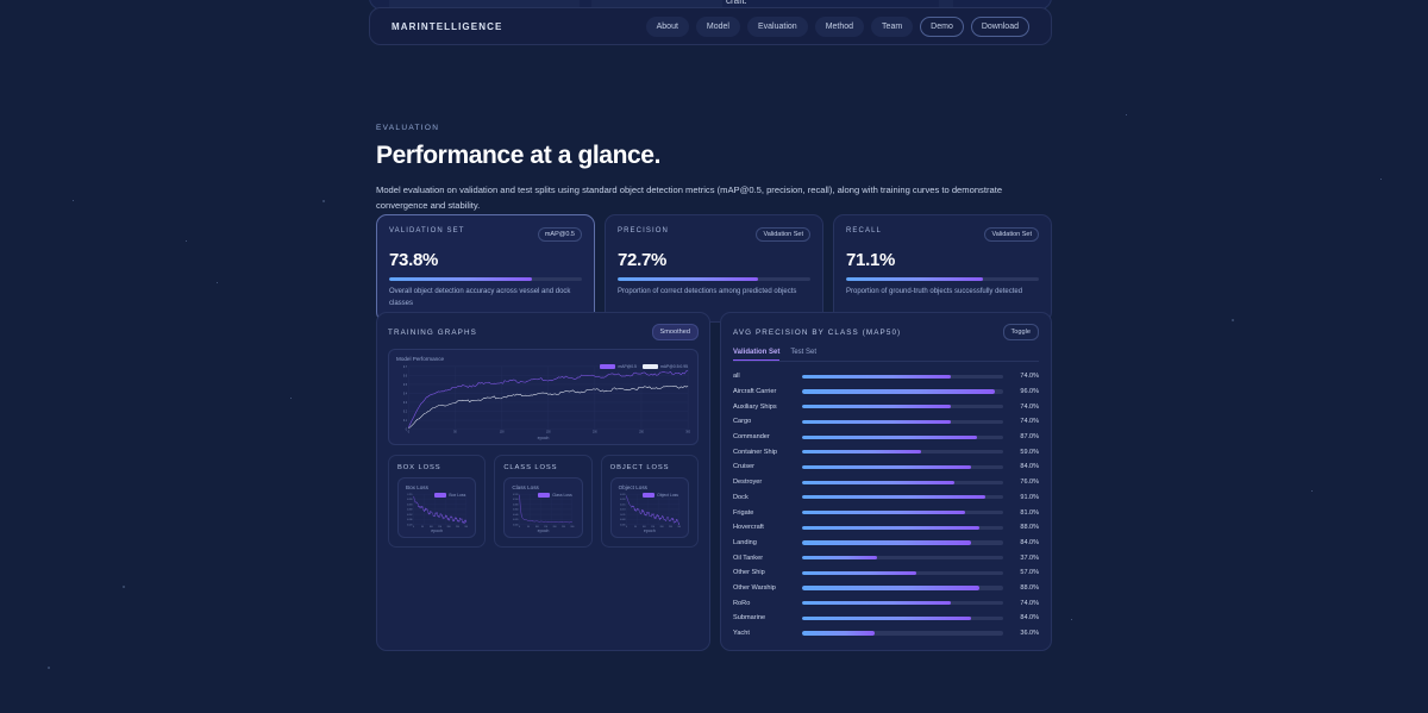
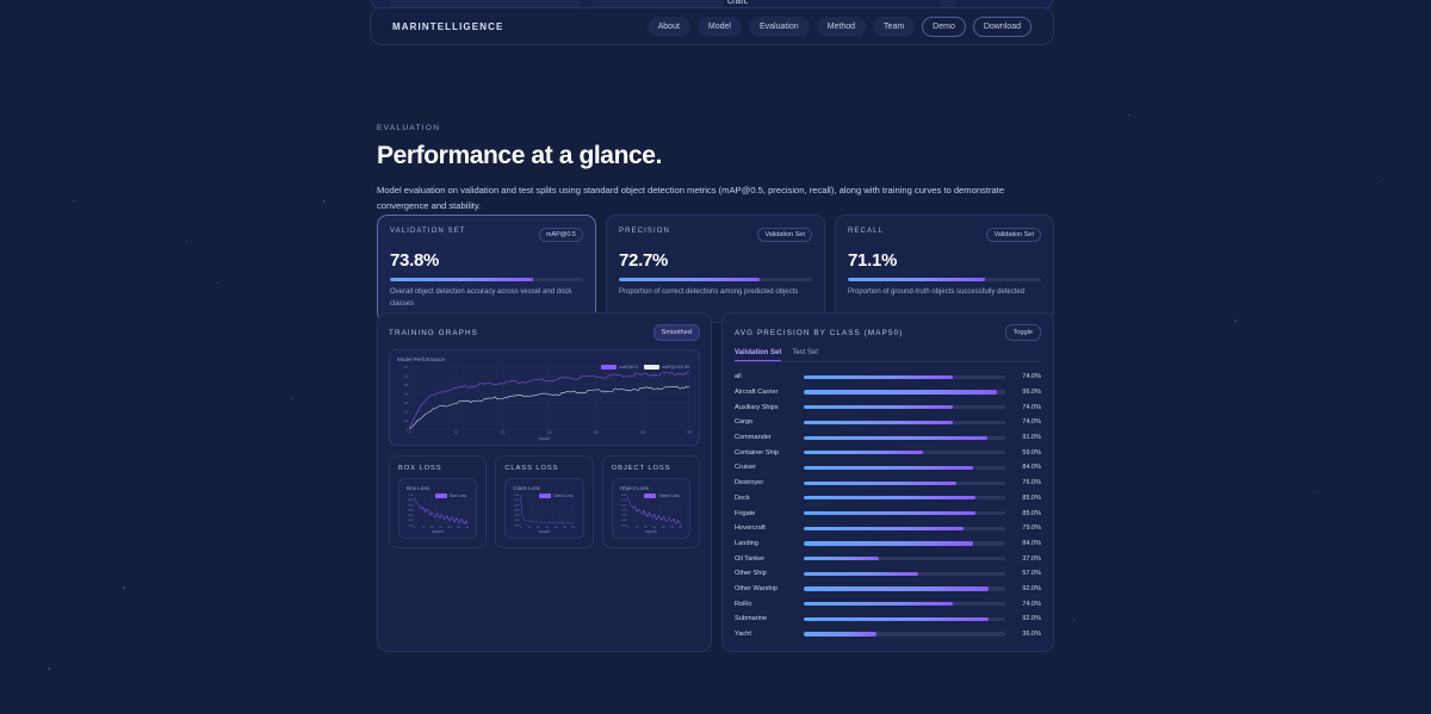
AVG PRECISION BY CLASS (MAP50)/Commander: 87.0% -> 91.0%
AVG PRECISION BY CLASS (MAP50)/Dock: 91.0% -> 85.0%
AVG PRECISION BY CLASS (MAP50)/Frigate: 81.0% -> 85.0%
AVG PRECISION BY CLASS (MAP50)/Hovercraft: 88.0% -> 79.0%
AVG PRECISION BY CLASS (MAP50)/Other Warship: 88.0% -> 92.0%
AVG PRECISION BY CLASS (MAP50)/Submarine: 84.0% -> 92.0%
